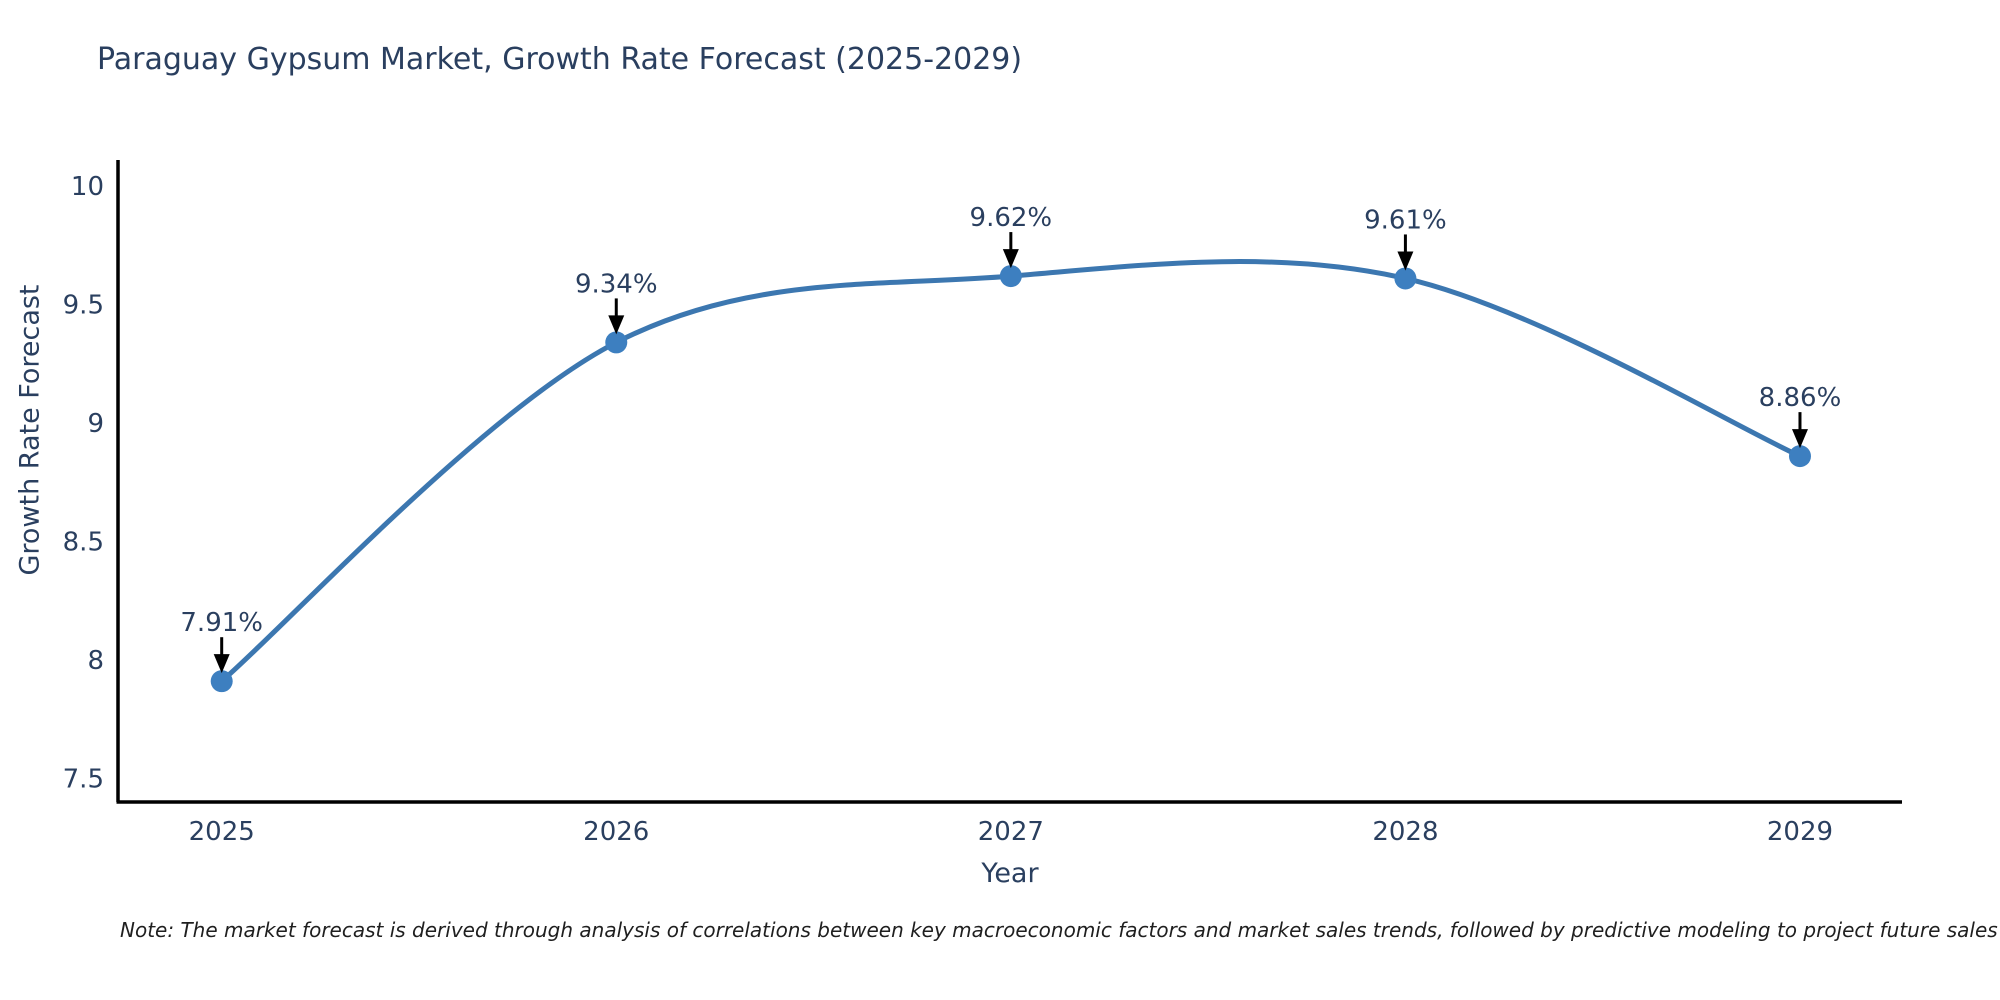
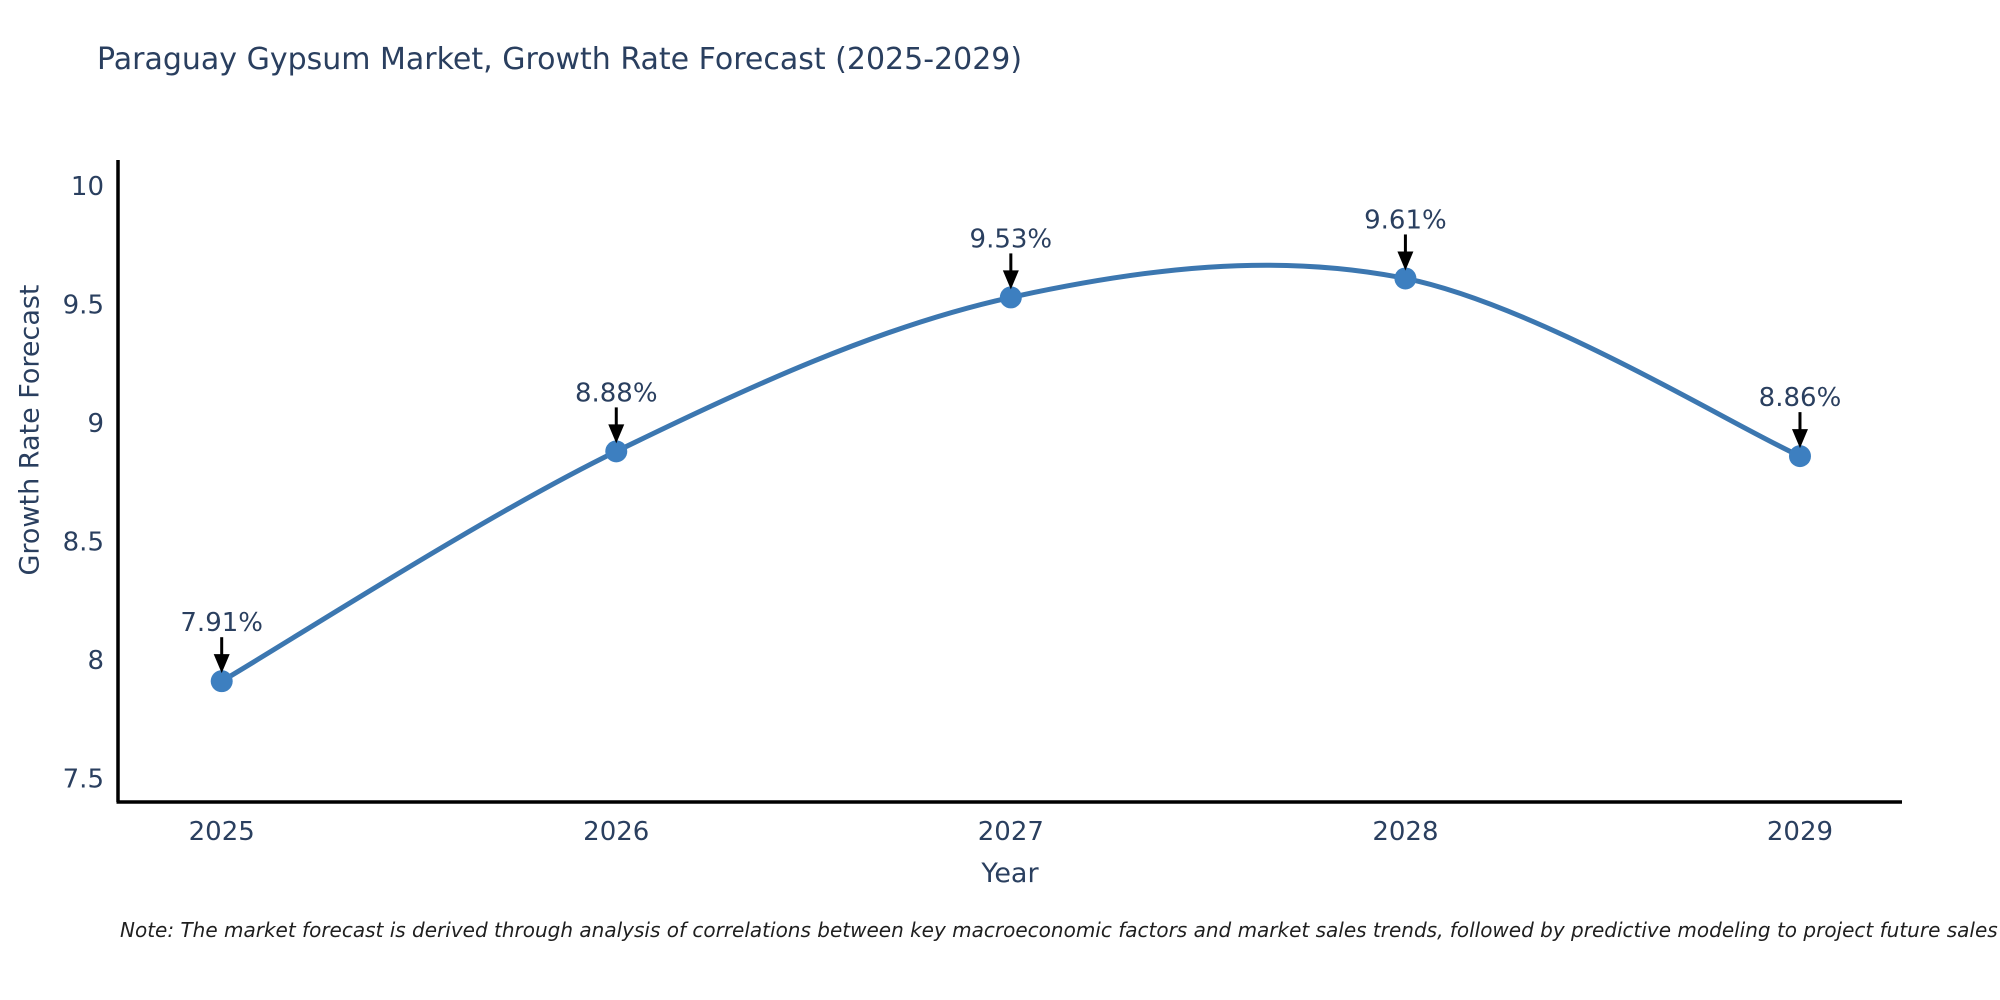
2026: 9.34% -> 8.88%
2027: 9.62% -> 9.53%
